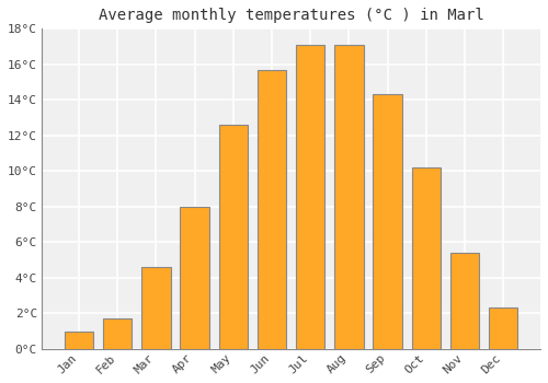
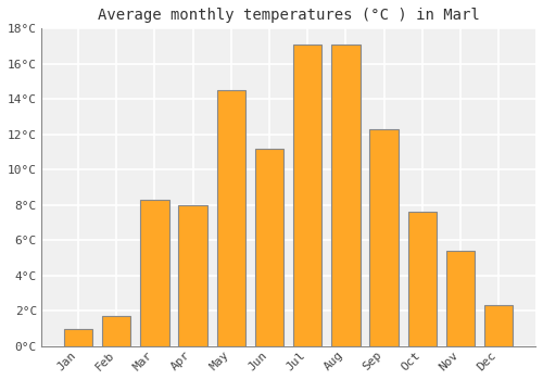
Mar: 4.6°C -> 8.3°C
May: 12.6°C -> 14.5°C
Jun: 15.7°C -> 11.2°C
Sep: 14.3°C -> 12.3°C
Oct: 10.2°C -> 7.6°C
